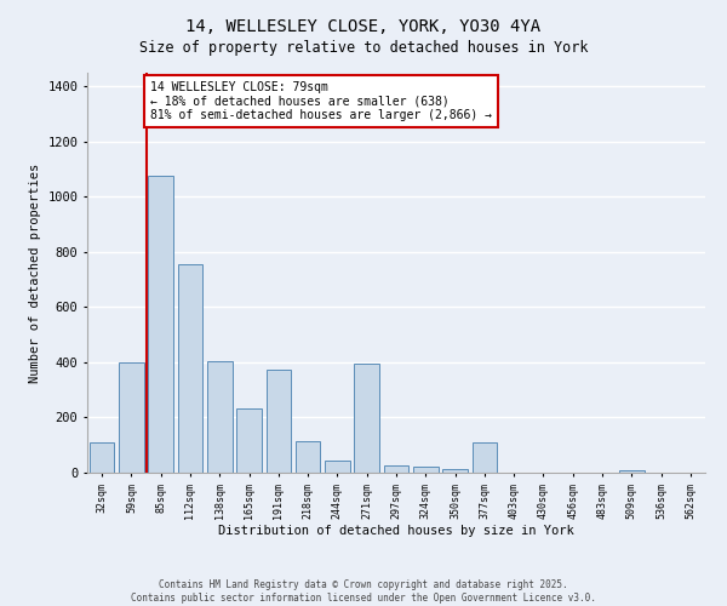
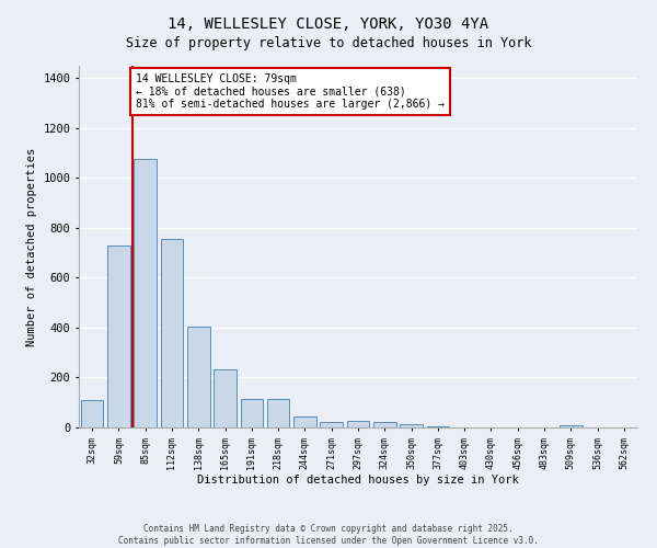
59sqm: 400 -> 730
191sqm: 375 -> 115
271sqm: 395 -> 20
377sqm: 110 -> 5
